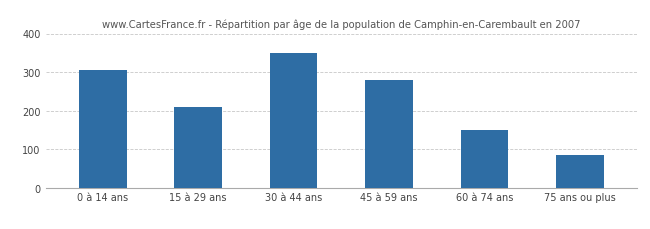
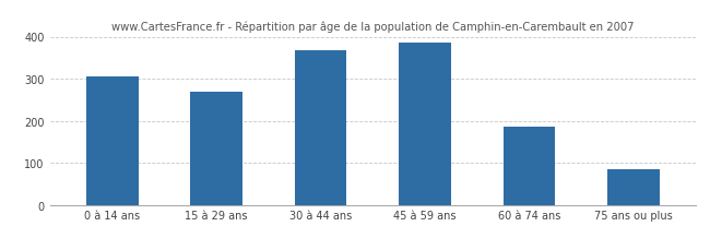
15 à 29 ans: 210 -> 270
30 à 44 ans: 350 -> 368
45 à 59 ans: 280 -> 385
60 à 74 ans: 150 -> 185
